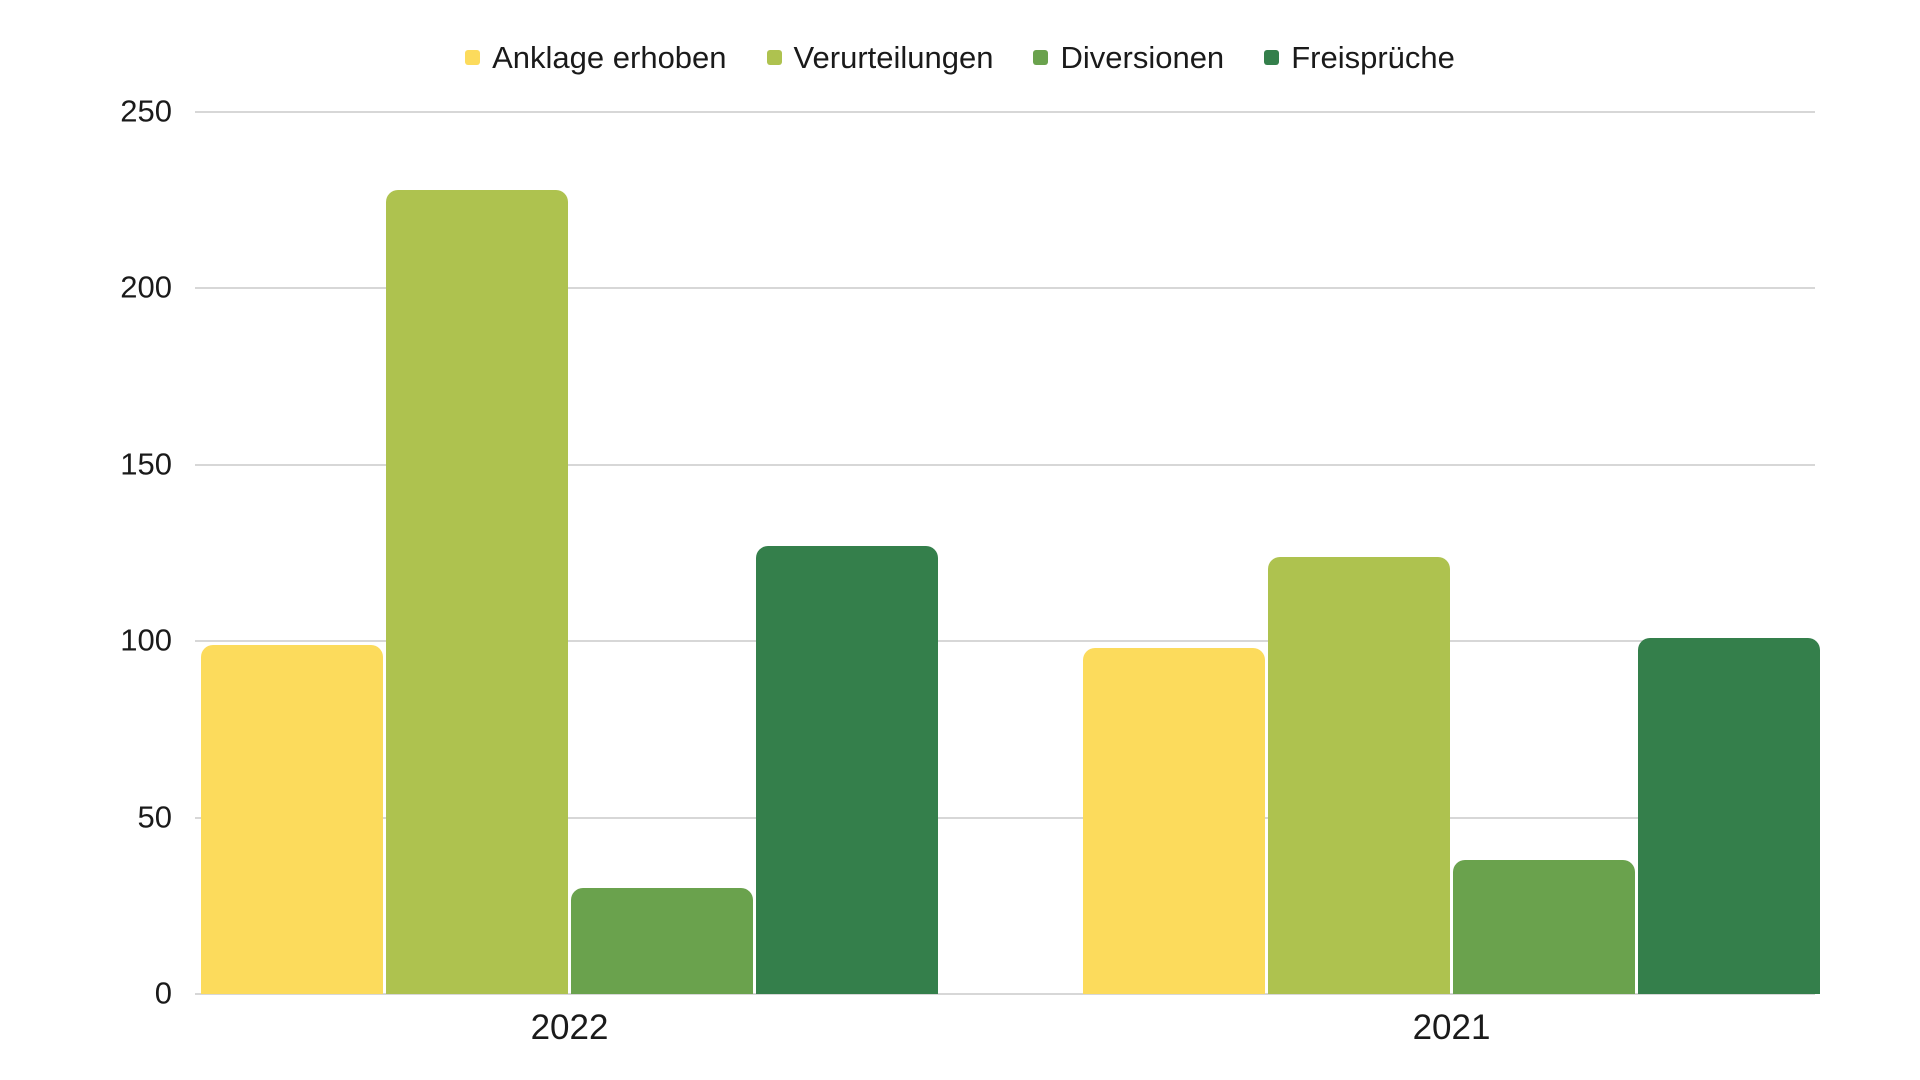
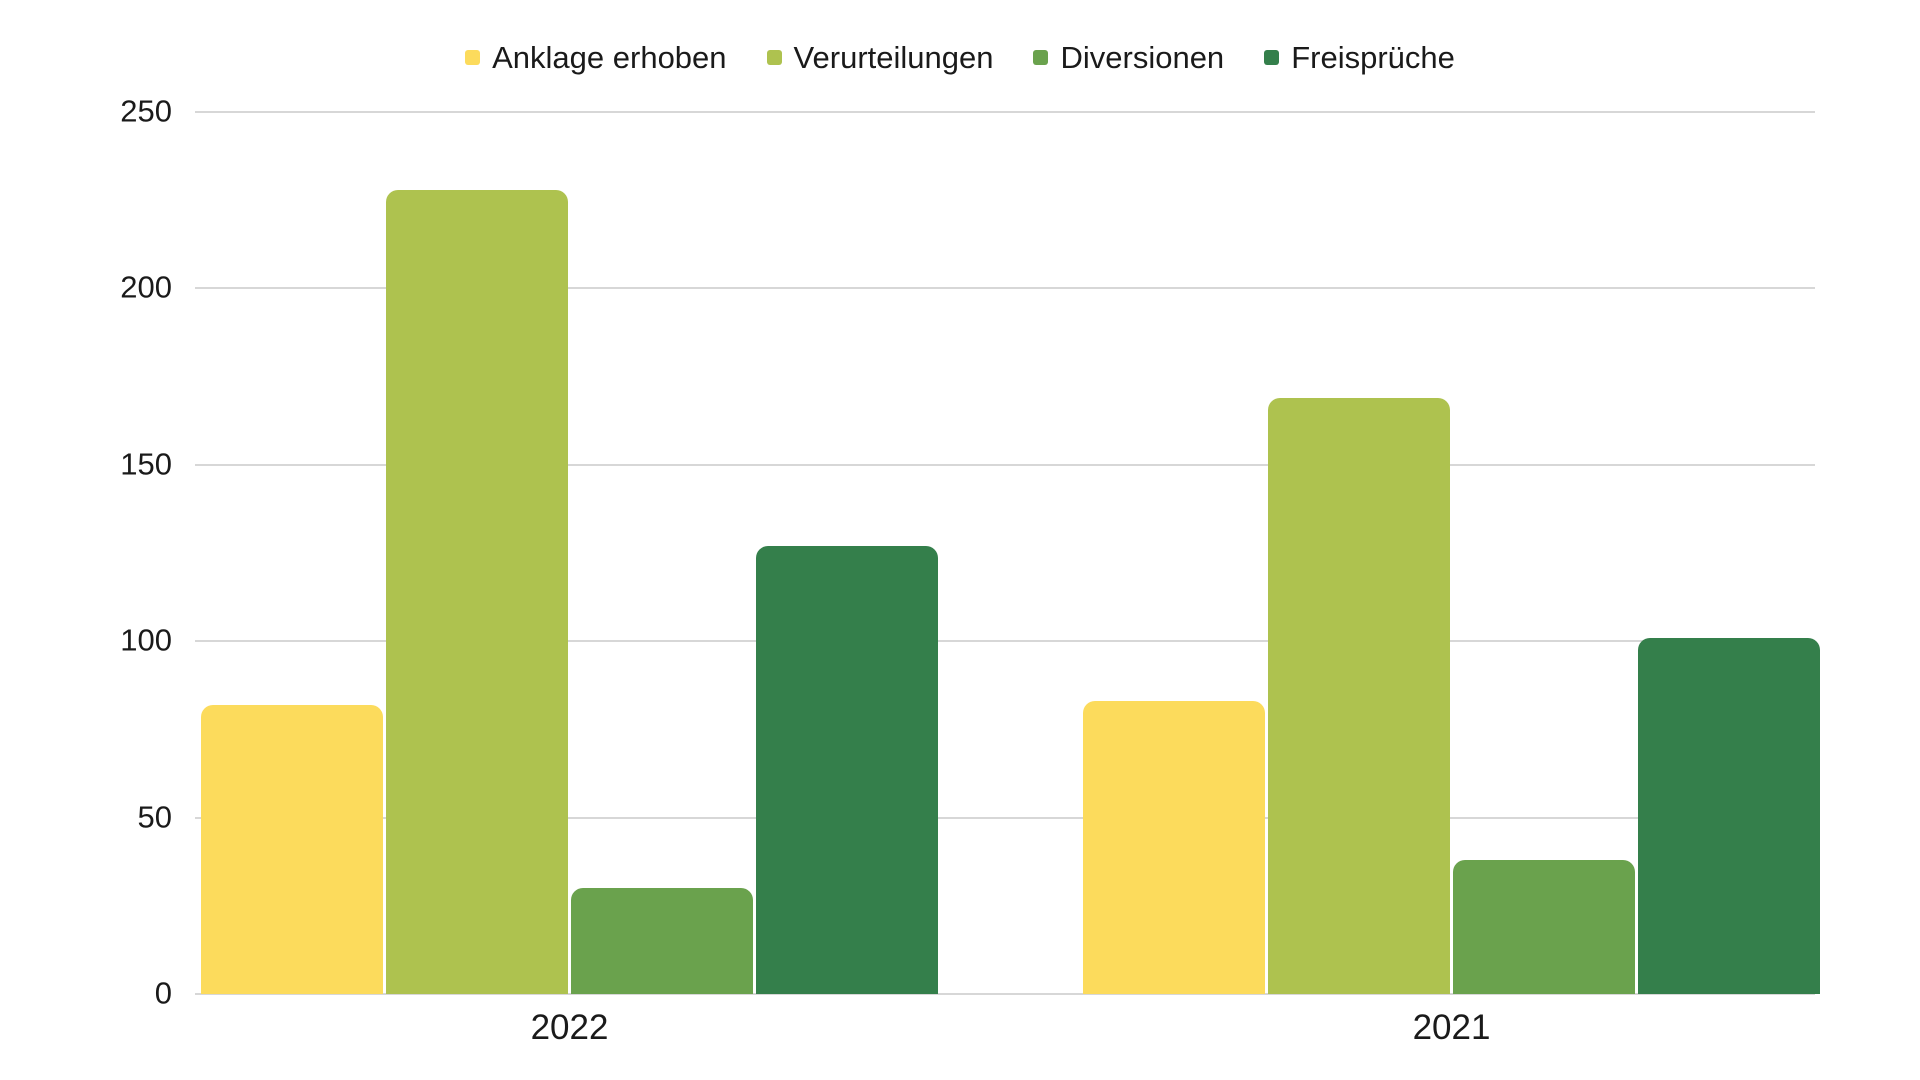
Anklage erhoben/2022: 99 -> 82
Anklage erhoben/2021: 98 -> 83
Verurteilungen/2021: 124 -> 169
